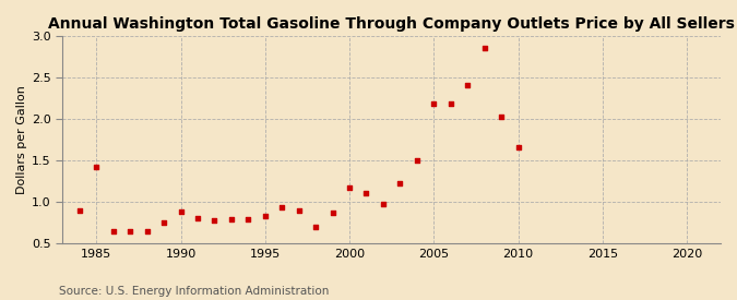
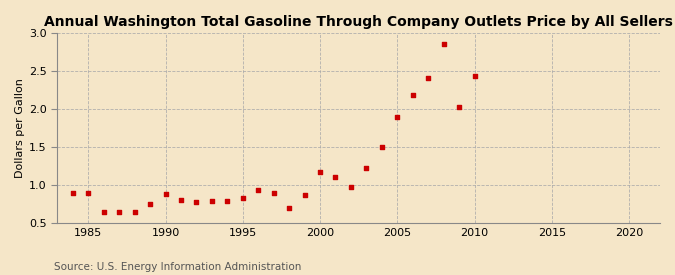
1985: 1.42 -> 0.90
2005: 2.18 -> 1.90
2010: 1.66 -> 2.44
